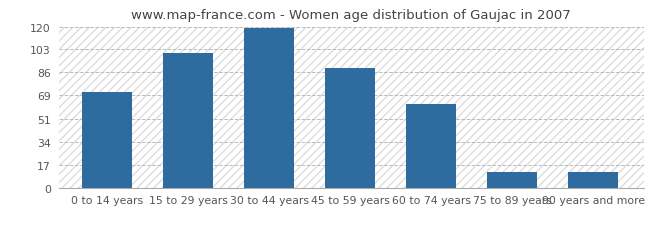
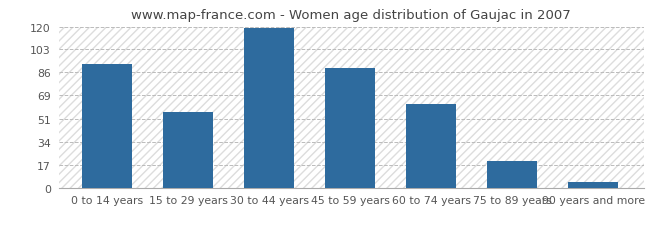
0 to 14 years: 71 -> 92
15 to 29 years: 100 -> 56
75 to 89 years: 12 -> 20
90 years and more: 12 -> 4
